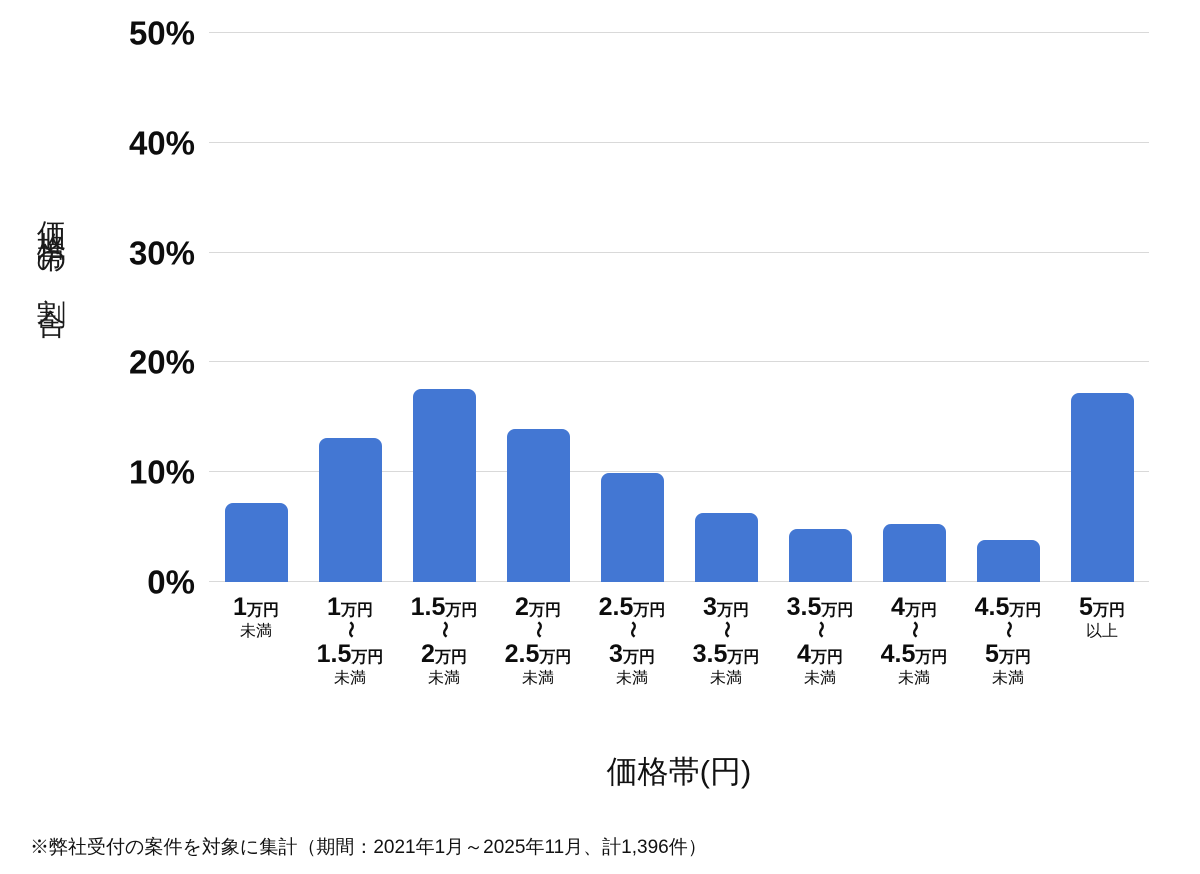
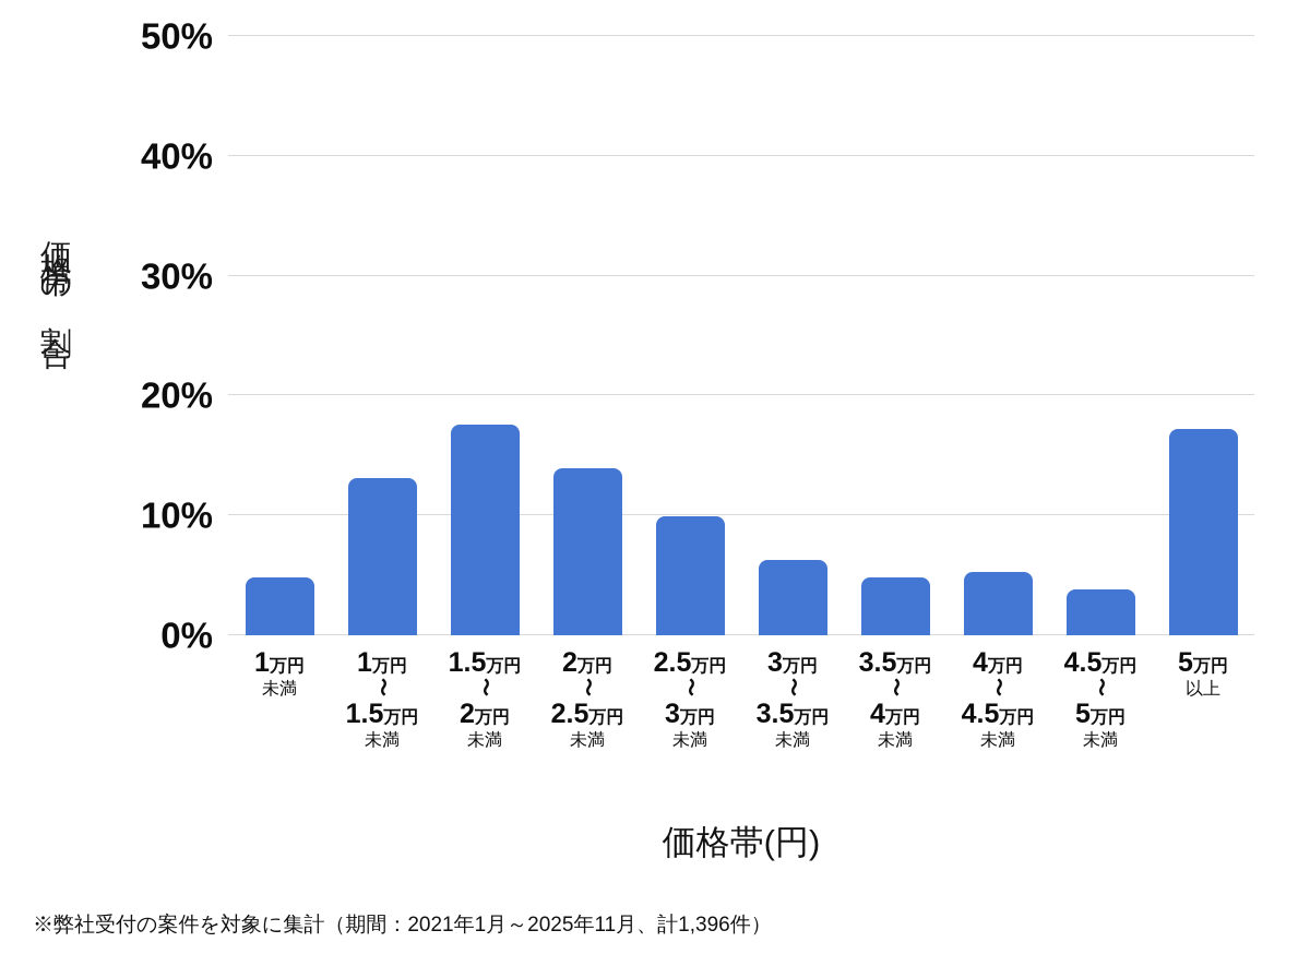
1万円未満: 7,2% -> 4,8%
